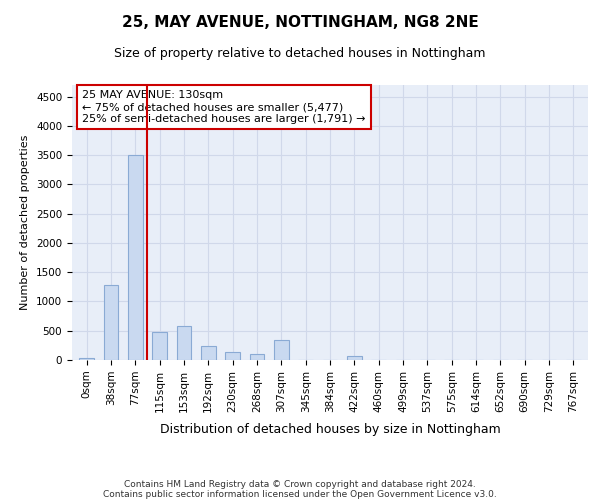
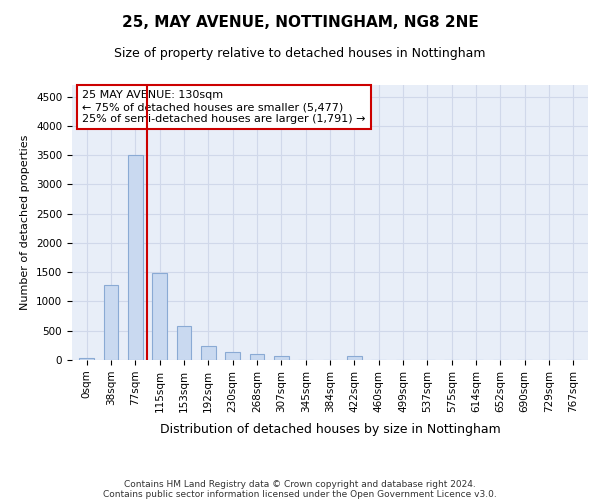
115sqm: 480 -> 1480
307sqm: 340 -> 70
